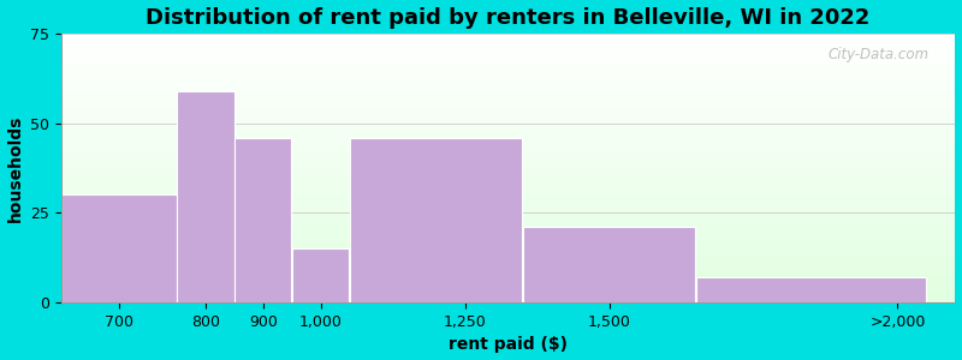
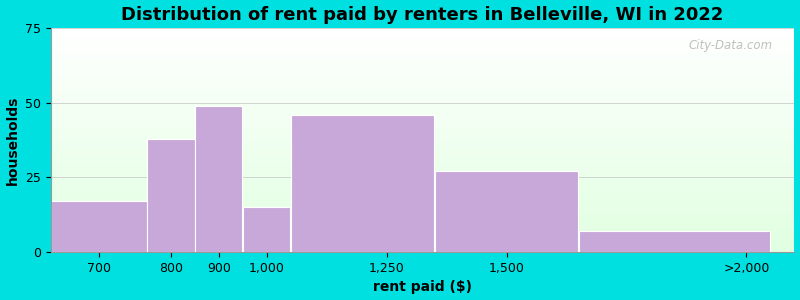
700: 30 -> 17
800: 59 -> 38
900: 46 -> 49
1,500: 21 -> 27
